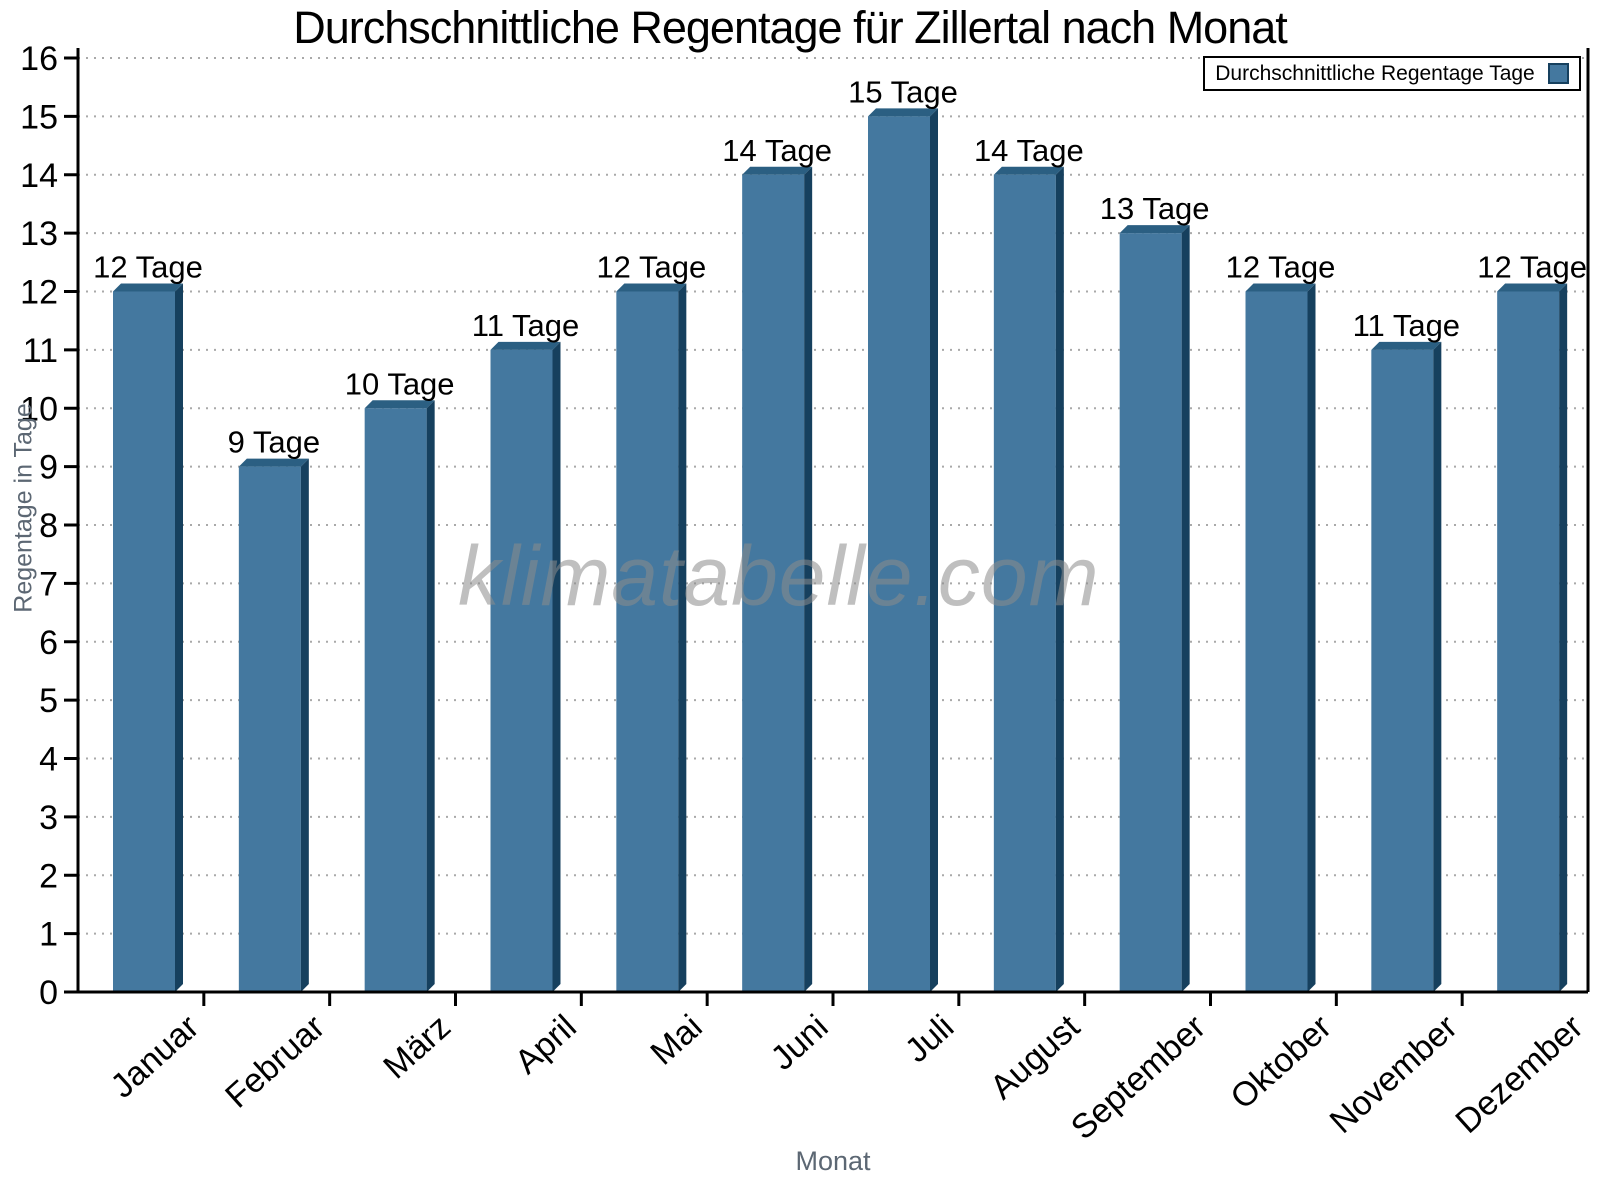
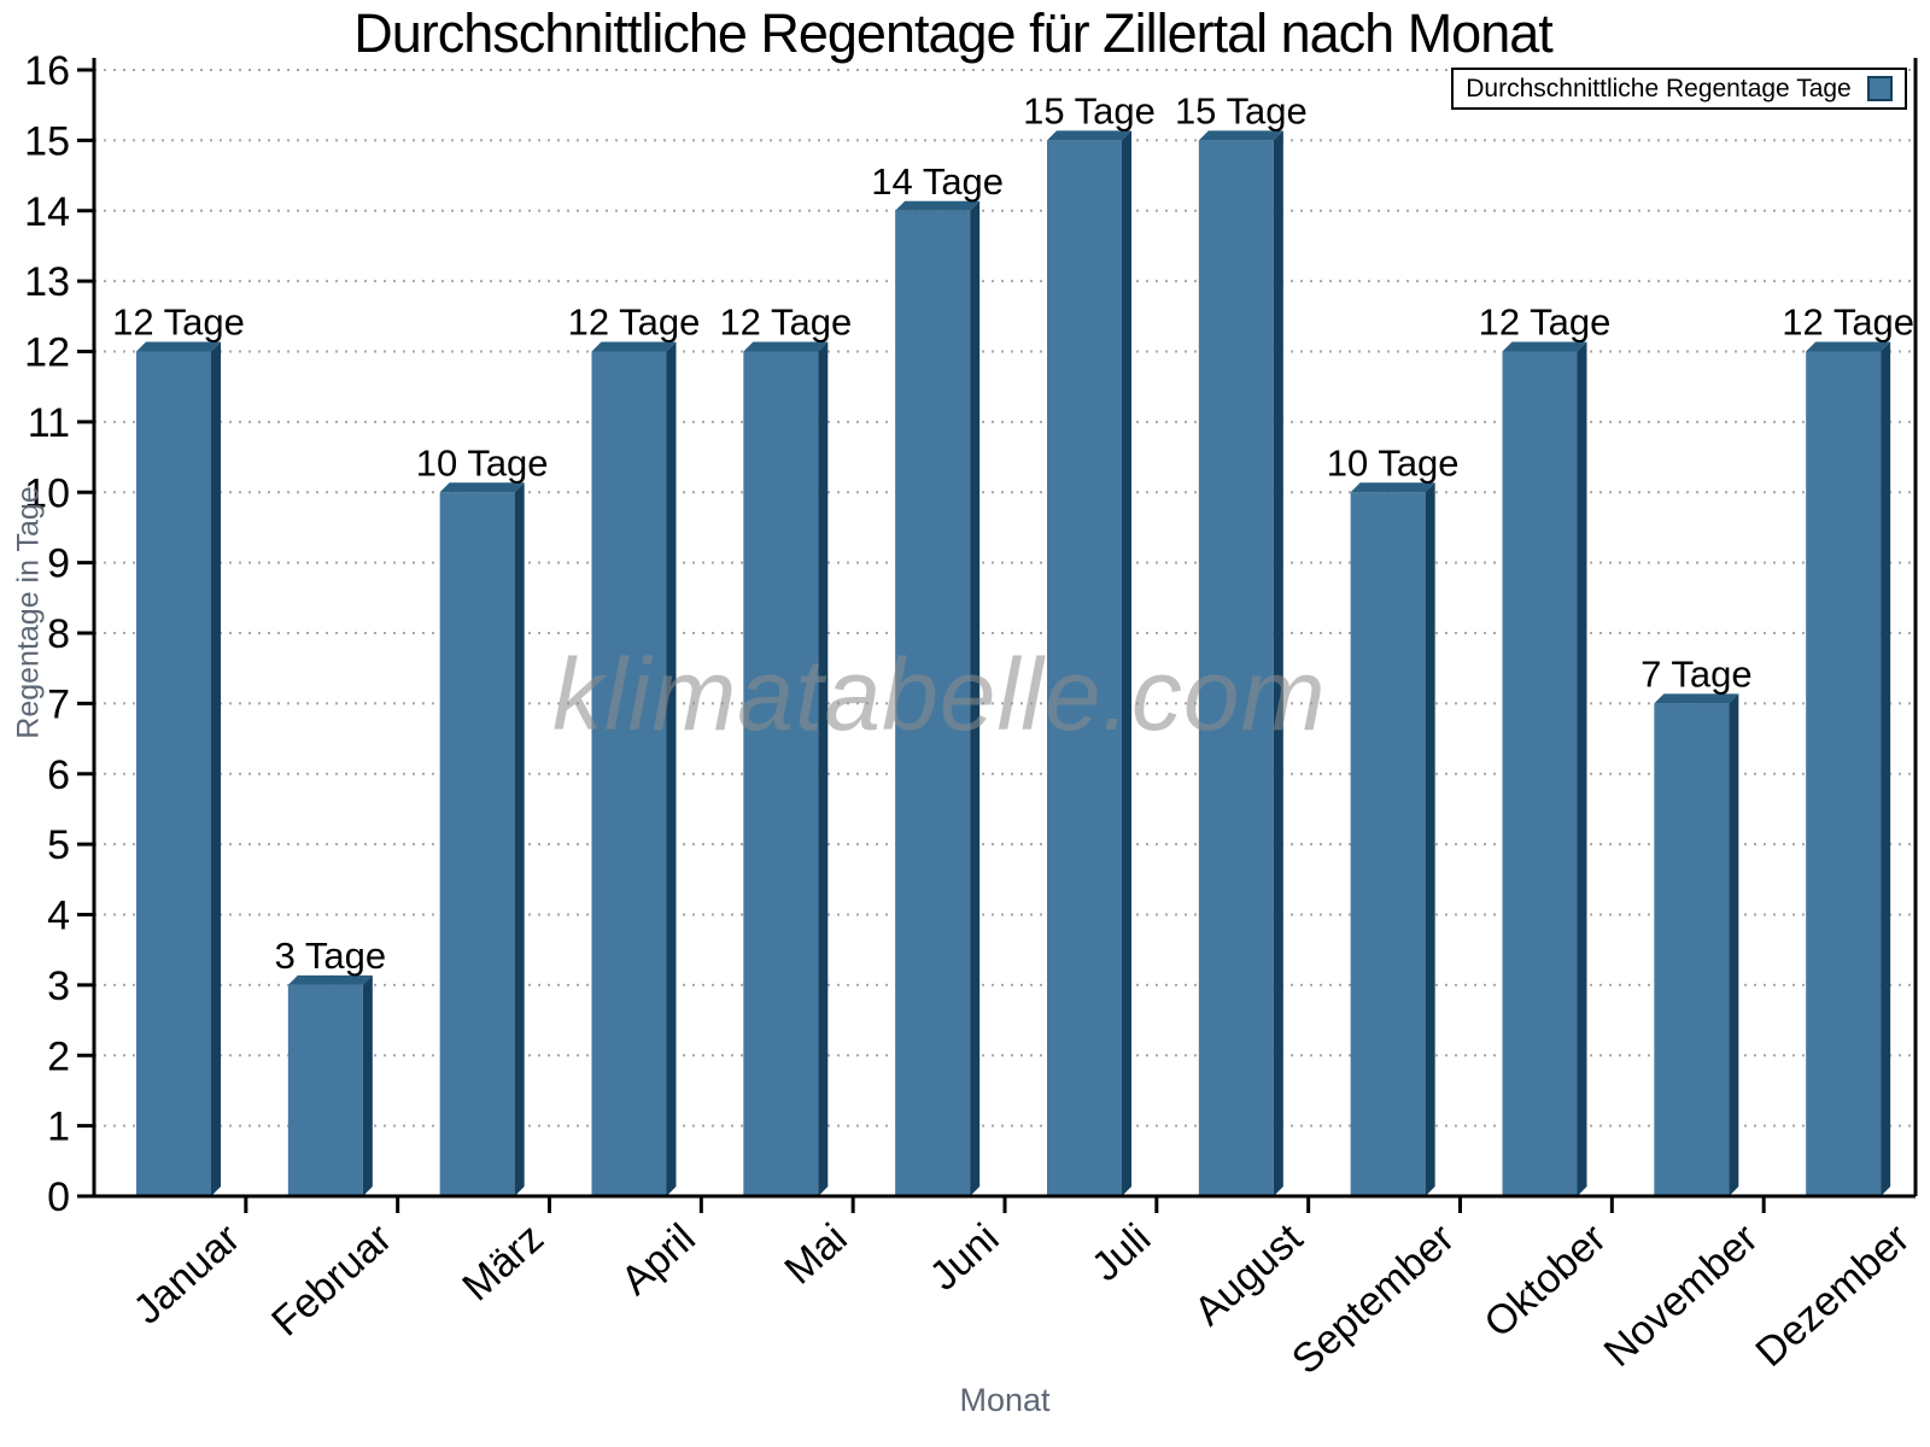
Februar: 9 -> 3
April: 11 -> 12
August: 14 -> 15
September: 13 -> 10
November: 11 -> 7
